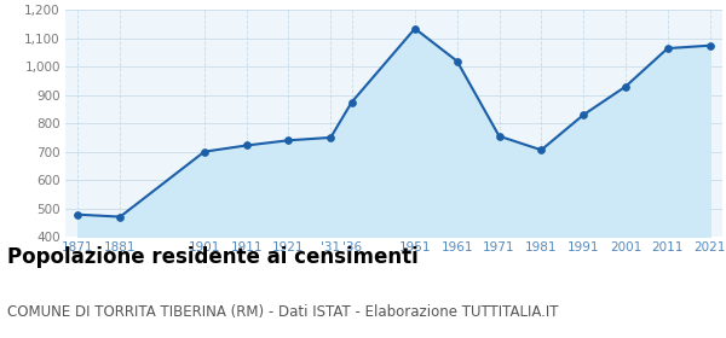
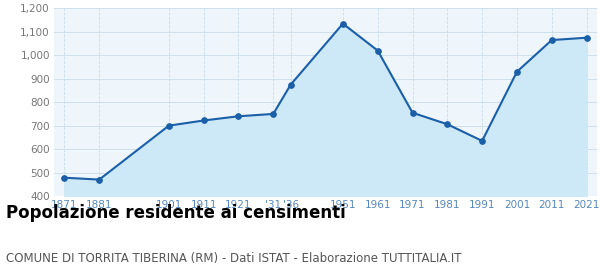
1991: 830 -> 635
